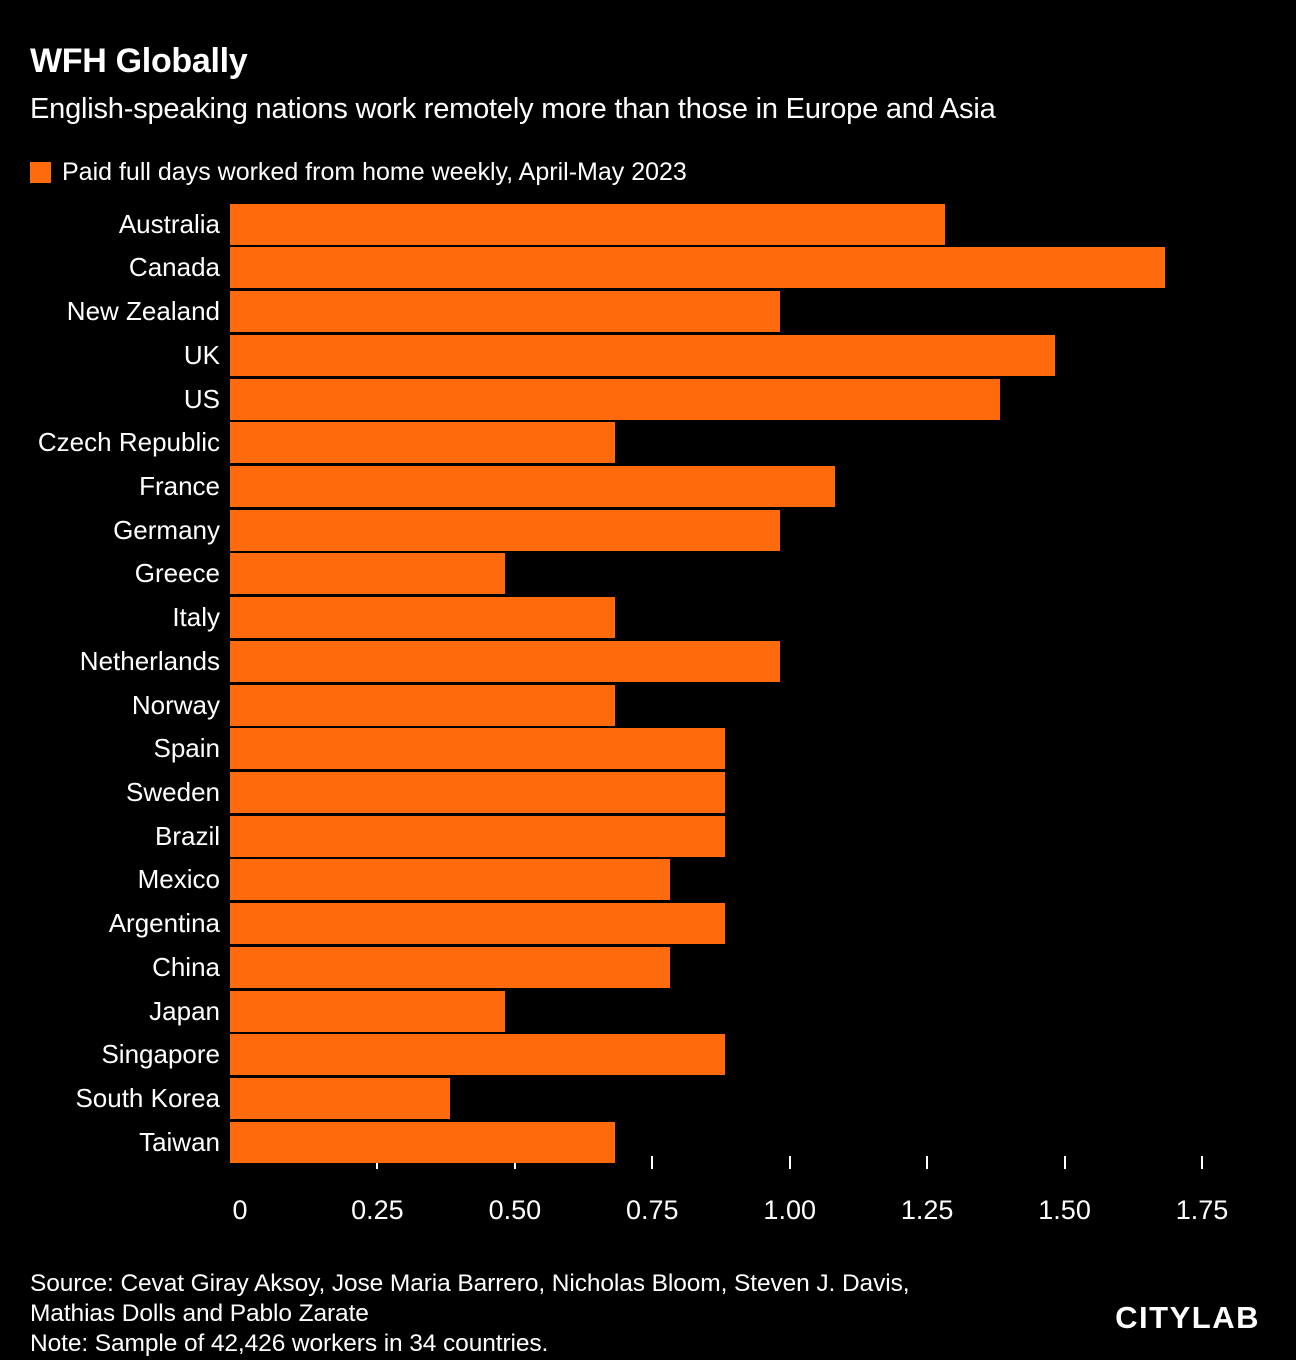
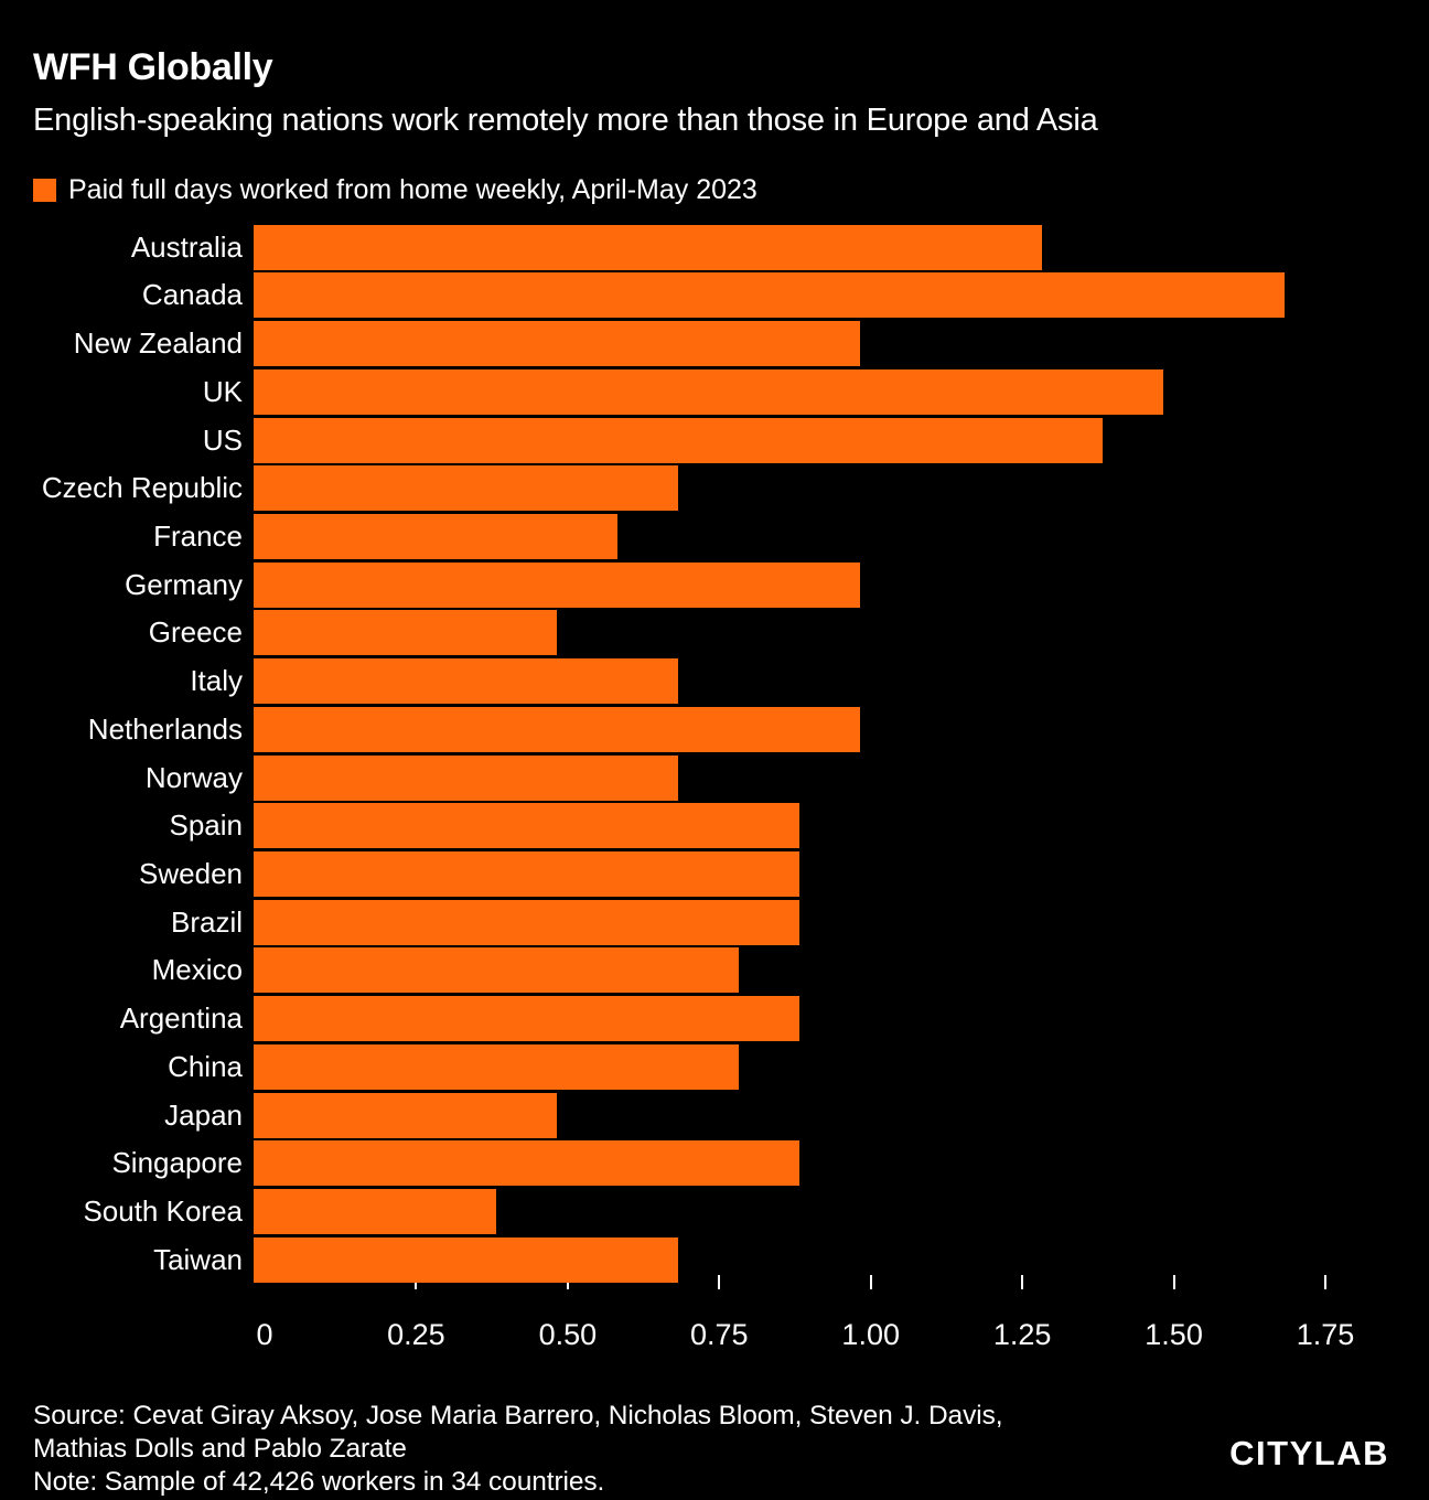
France: 1.1 -> 0.6
